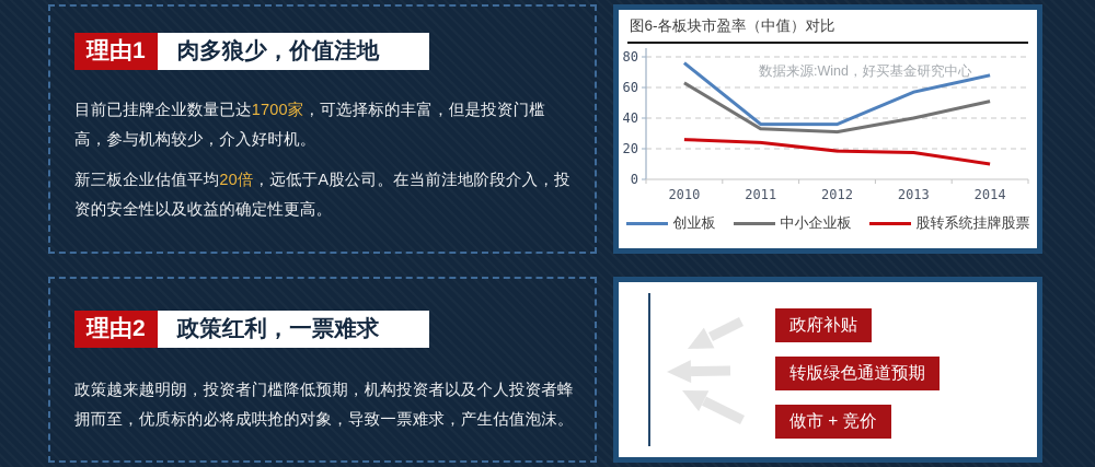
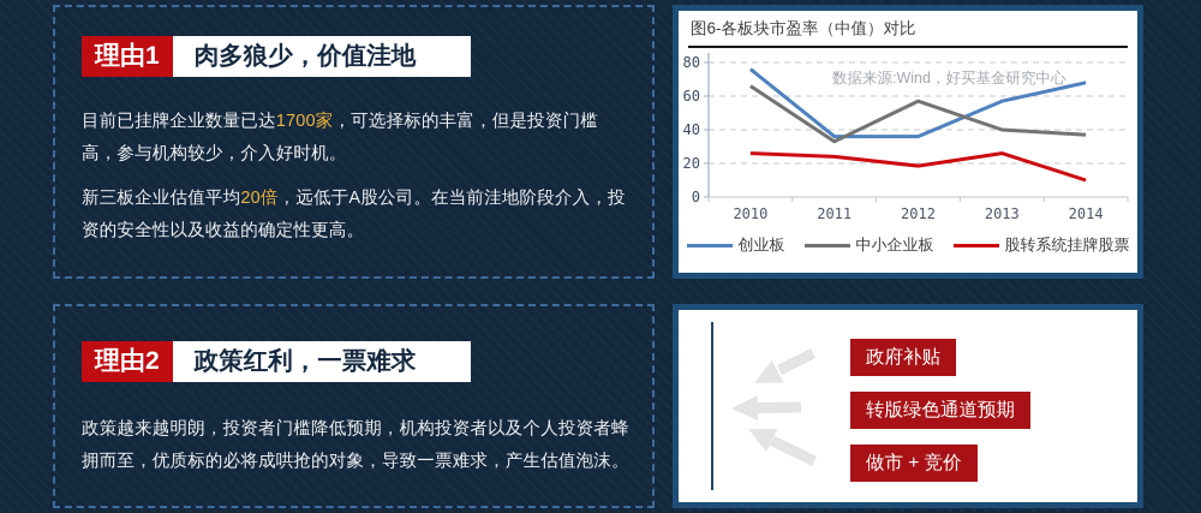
中小企业板/2010: 63 -> 66
中小企业板/2012: 31 -> 57
股转系统挂牌股票/2013: 18 -> 26
中小企业板/2014: 51 -> 37
